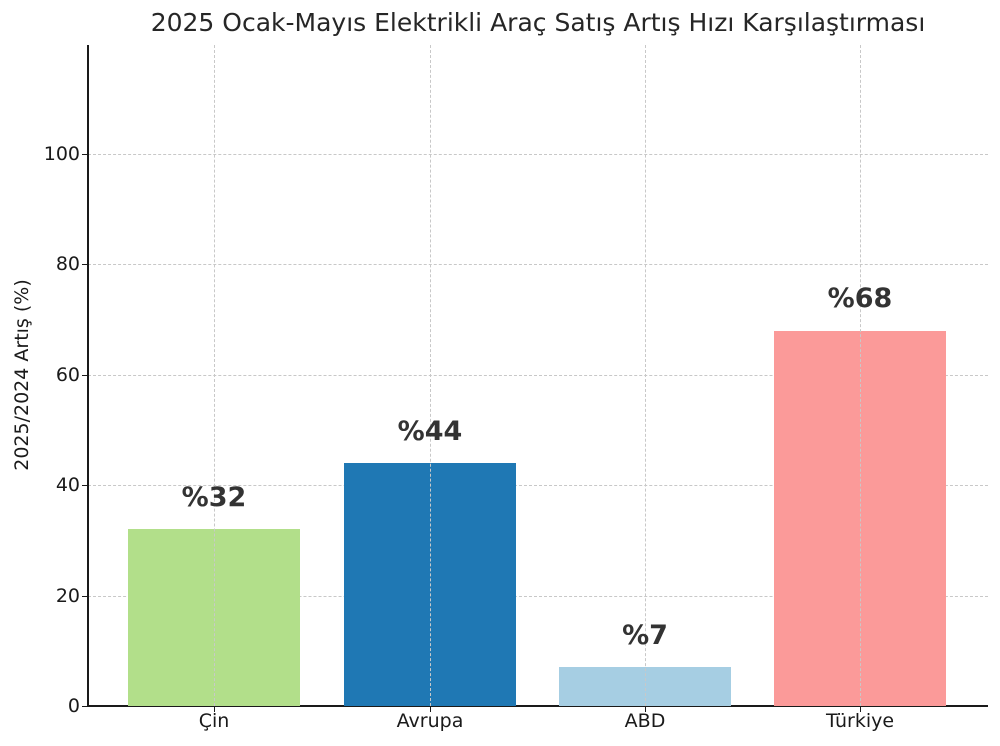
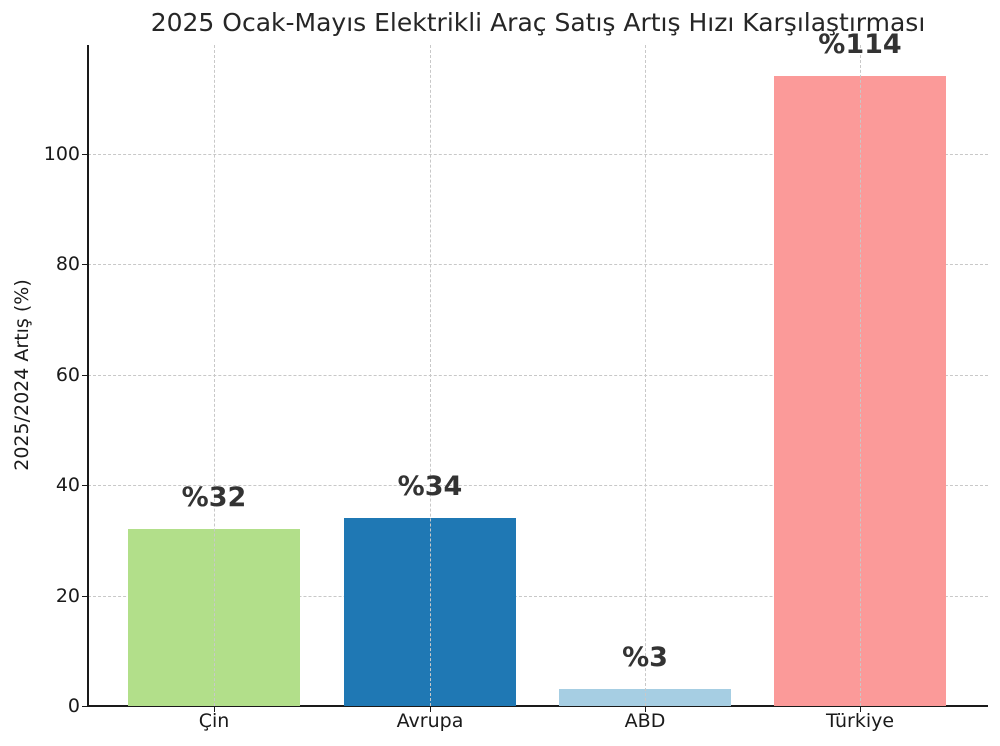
Avrupa: 44 -> 34
ABD: 7 -> 3
Türkiye: 68 -> 114
